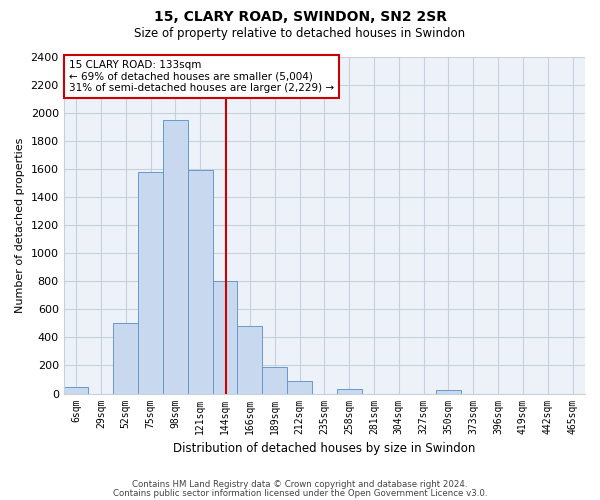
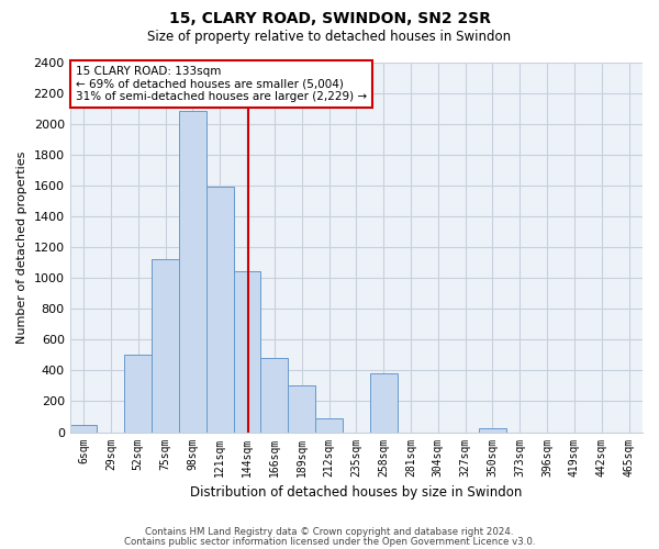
75sqm: 1580 -> 1120
98sqm: 1950 -> 2080
144sqm: 800 -> 1040
189sqm: 190 -> 300
258sqm: 30 -> 380
